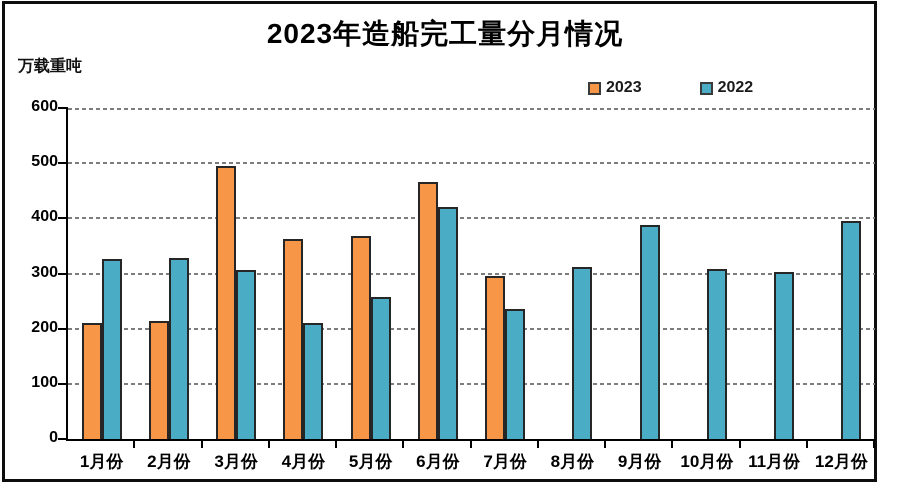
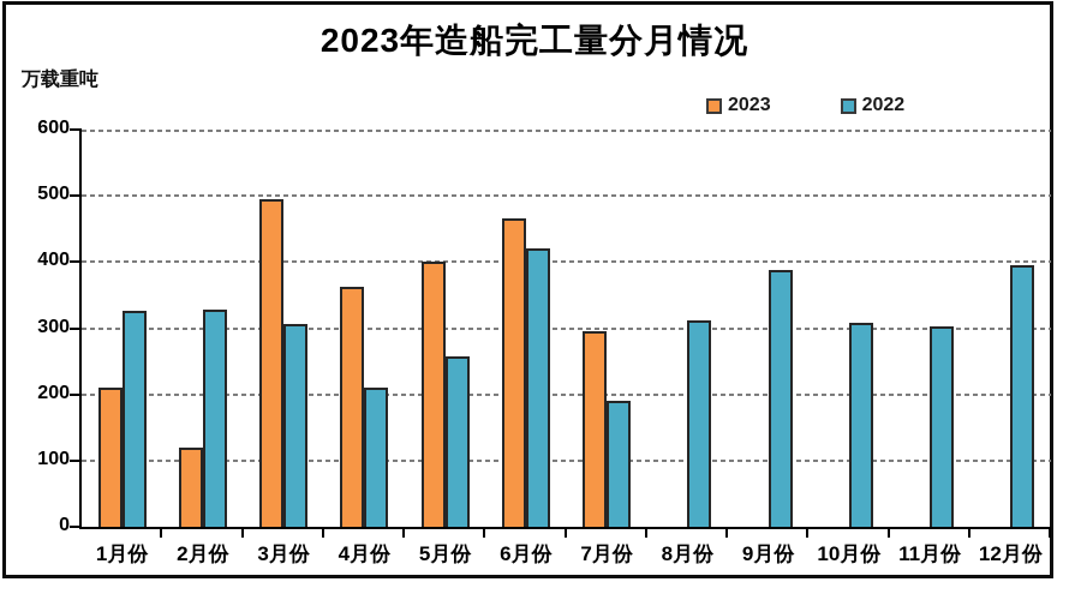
2023/2月份: 210 -> 120
2023/5月份: 370 -> 400
2022/7月份: 240 -> 190
